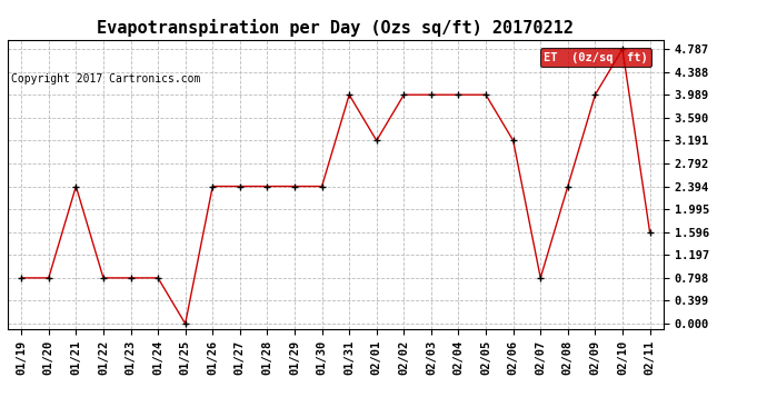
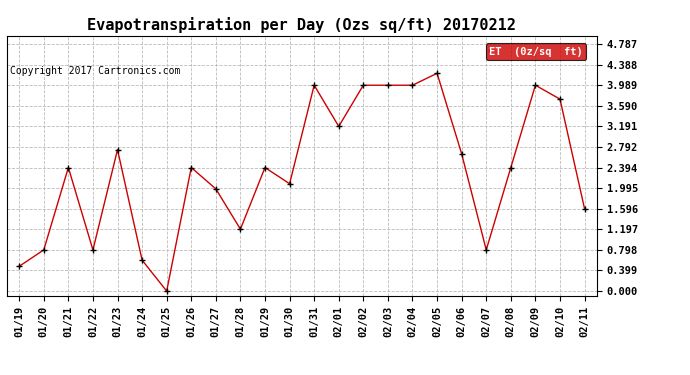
01/19: 0.80 -> 0.48
01/23: 0.80 -> 2.74
01/24: 0.80 -> 0.60
01/27: 2.39 -> 1.98
01/28: 2.39 -> 1.20
01/30: 2.39 -> 2.08
02/05: 3.99 -> 4.22
02/06: 3.19 -> 2.66
02/10: 4.79 -> 3.72
